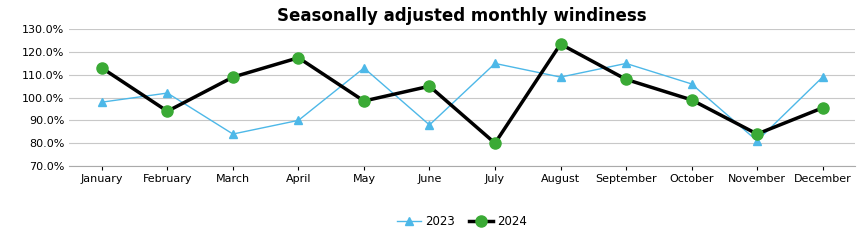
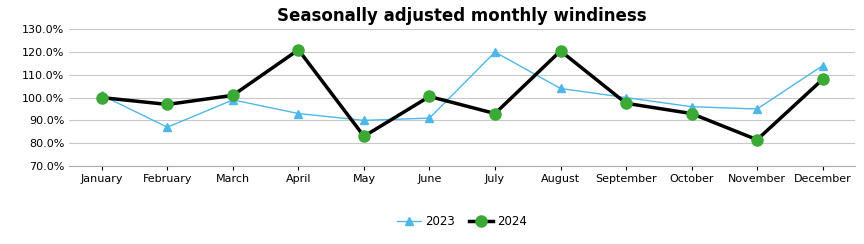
2023/January: 98% -> 101%
2024/January: 113.0% -> 100.0%
2023/February: 102% -> 87%
2024/February: 94.0% -> 97.0%
2023/March: 84% -> 99%
2024/March: 109.0% -> 101.0%
2023/April: 90% -> 93%
2024/April: 117.5% -> 121.0%
2023/May: 113% -> 90%
2024/May: 98.5% -> 83.0%
2023/June: 88% -> 91%
2024/June: 105.0% -> 100.5%
2023/July: 115% -> 120%
2024/July: 80.0% -> 93.0%
2023/August: 109% -> 104%
2024/August: 123.5% -> 120.5%
2023/September: 115% -> 100%
2024/September: 108.0% -> 97.5%
2023/October: 106% -> 96%
2024/October: 99.0% -> 93.0%
2023/November: 81% -> 95%
2024/November: 84.0% -> 81.5%
2023/December: 109% -> 114%
2024/December: 95.5% -> 108.0%
